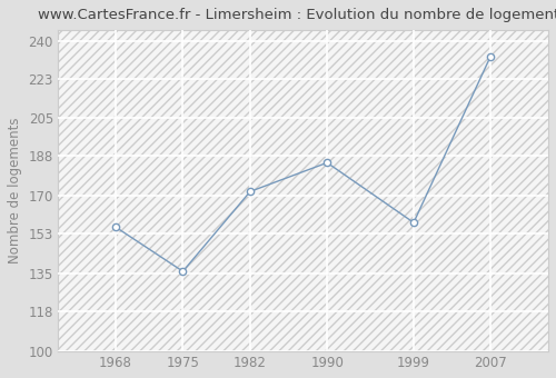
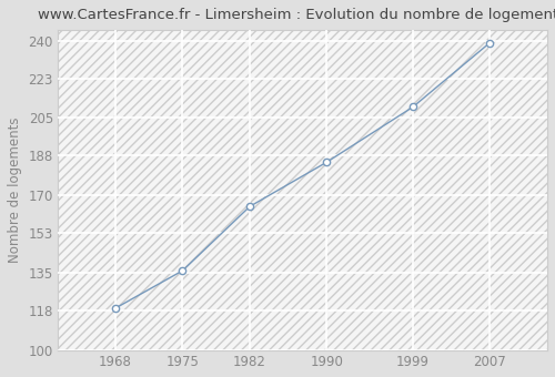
1968: 156 -> 119
1982: 172 -> 165
1999: 158 -> 210
2007: 233 -> 239
